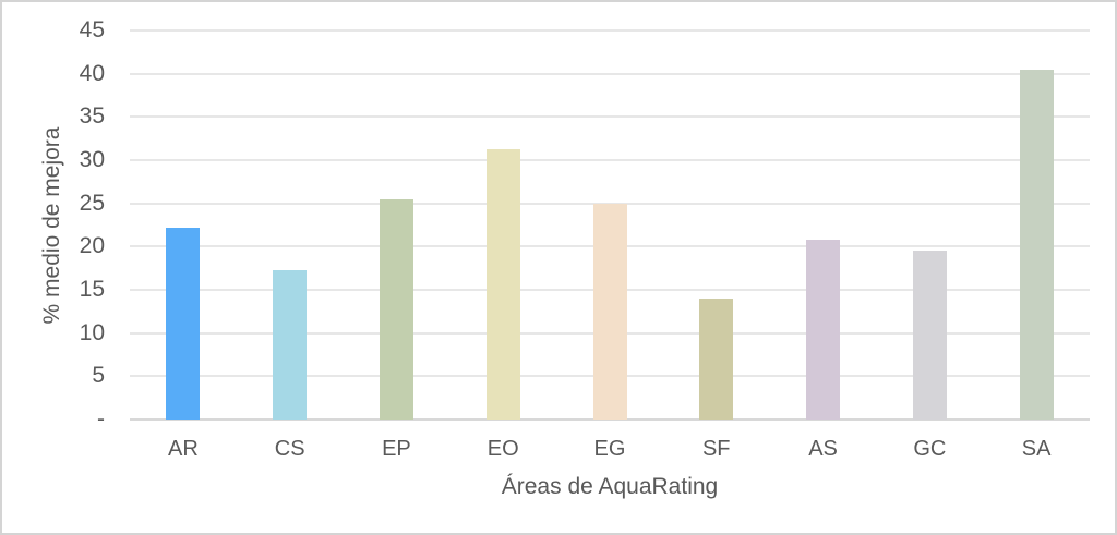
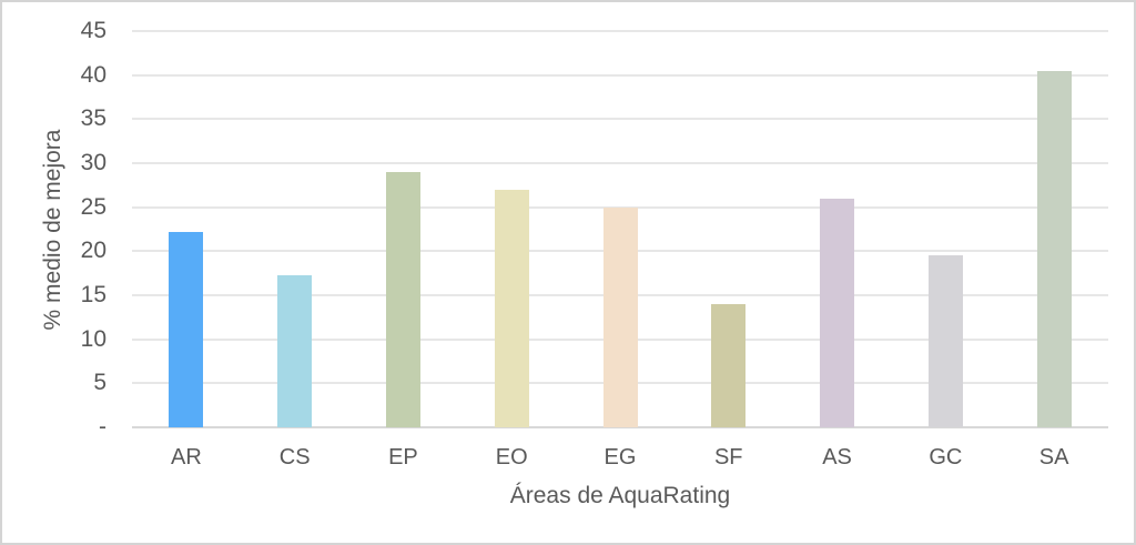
EP: 26 -> 29
EO: 31 -> 27
AS: 21 -> 26
